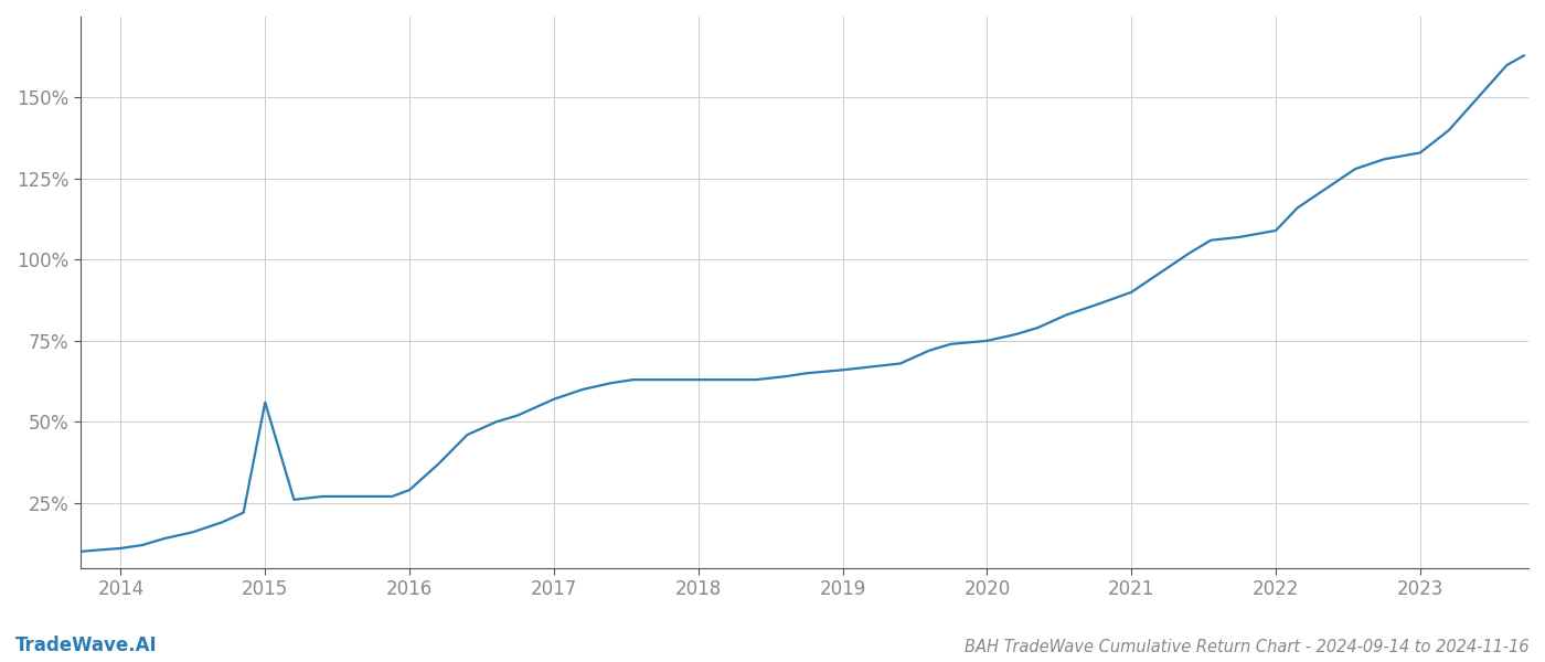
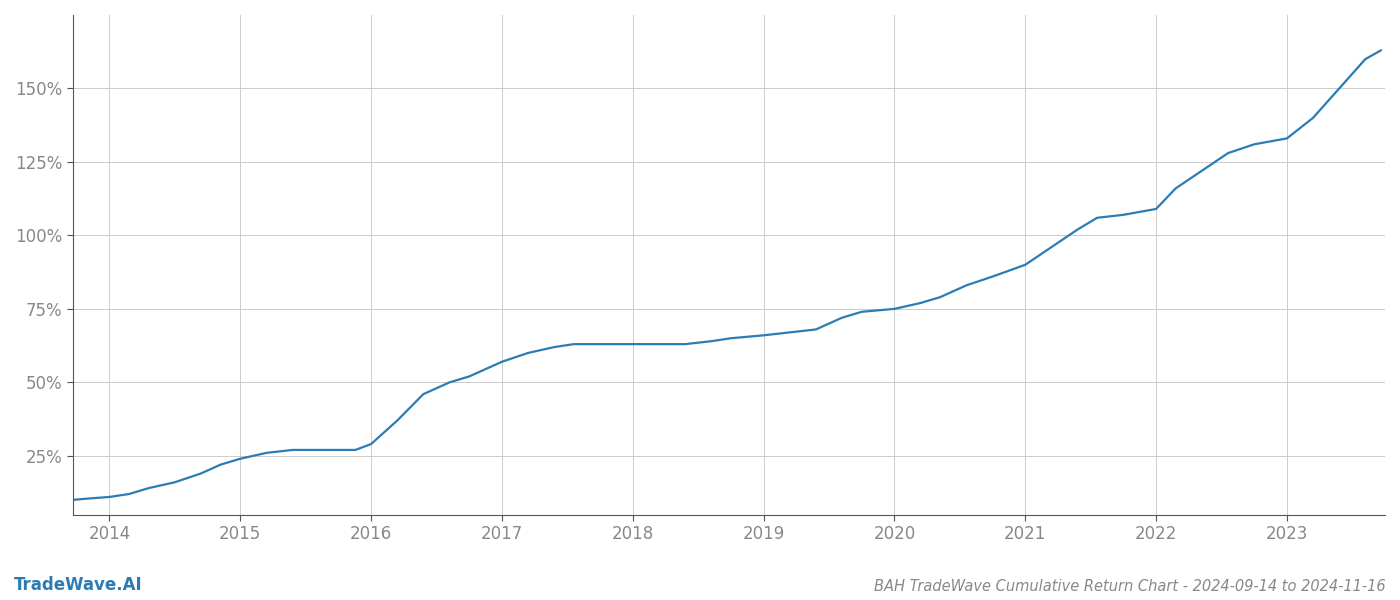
2015: 56.0% -> 24.0%
